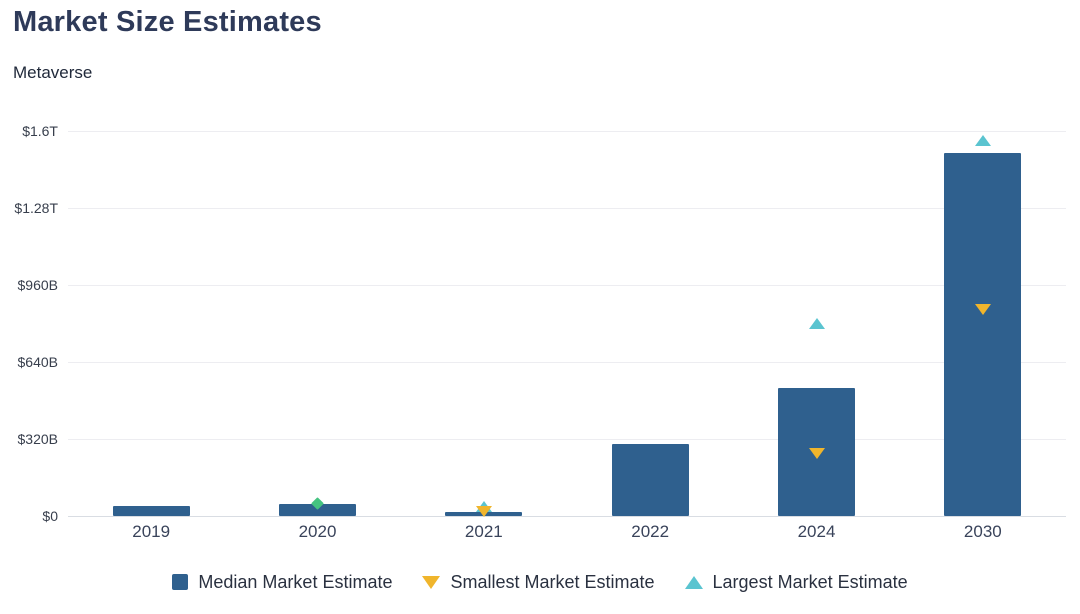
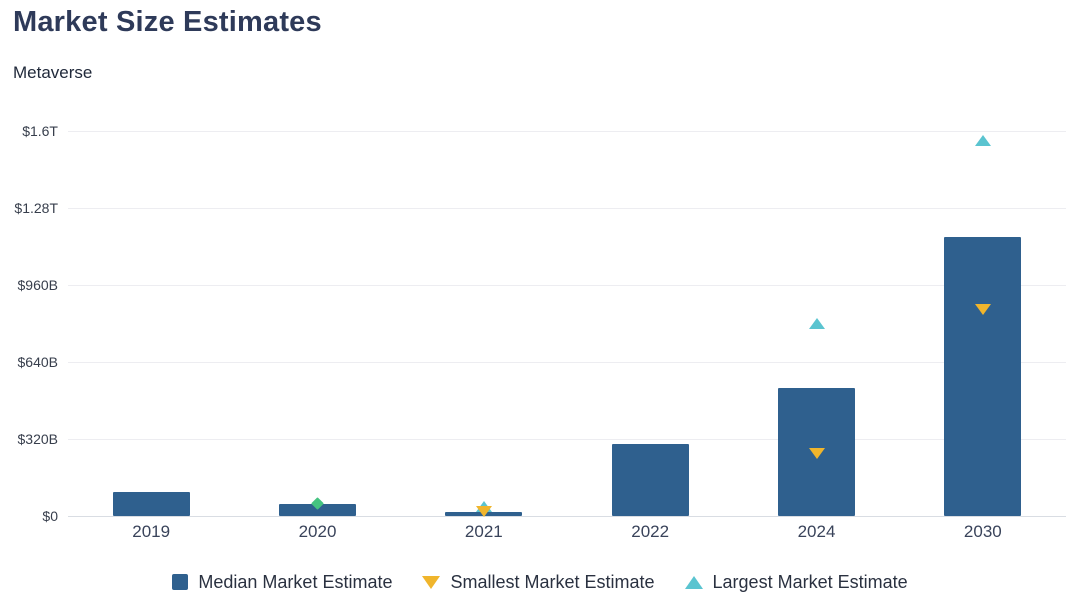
Median Market Estimate/2019: $40B -> $100B
Median Market Estimate/2030: $1510B -> $1160B
